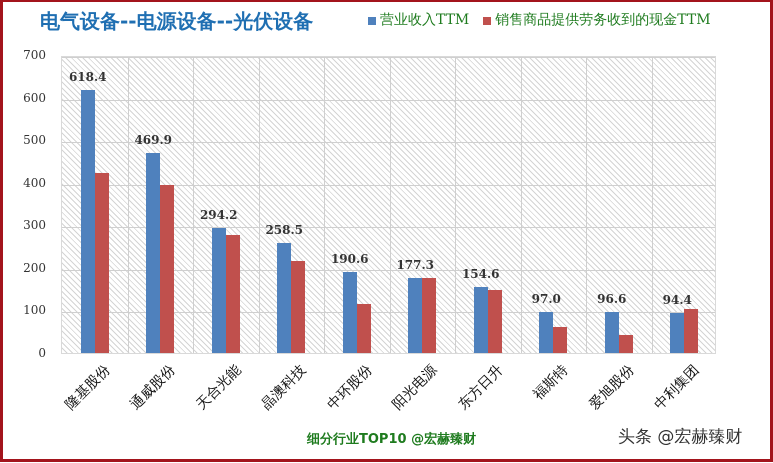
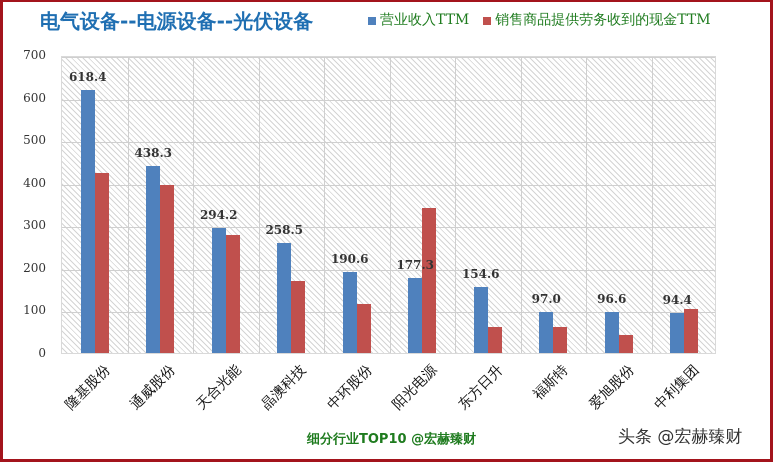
营业收入TTM/通威股份: 469.9 -> 438.3
销售商品提供劳务收到的现金TTM/晶澳科技: 220 -> 170
销售商品提供劳务收到的现金TTM/阳光电源: 180 -> 340
销售商品提供劳务收到的现金TTM/东方日升: 150 -> 60
